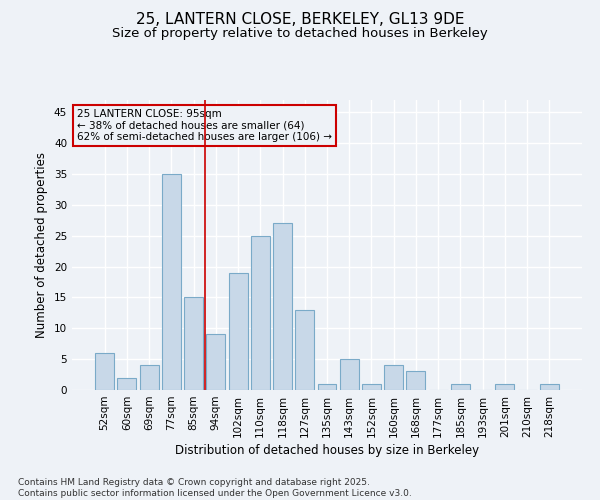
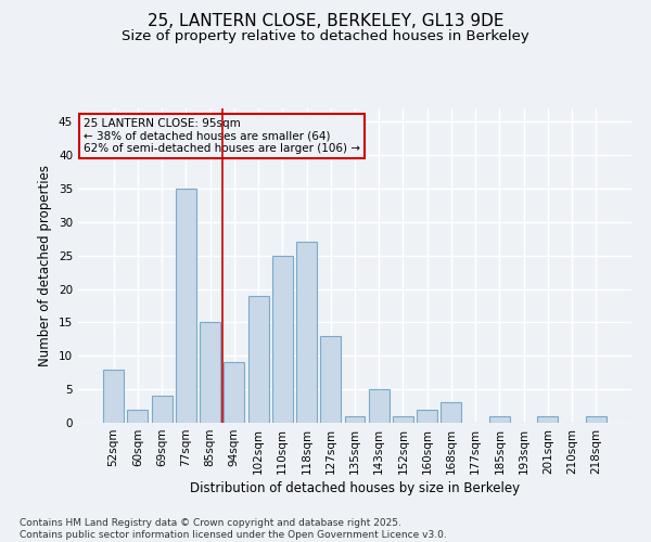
52sqm: 6 -> 8
160sqm: 4 -> 2
